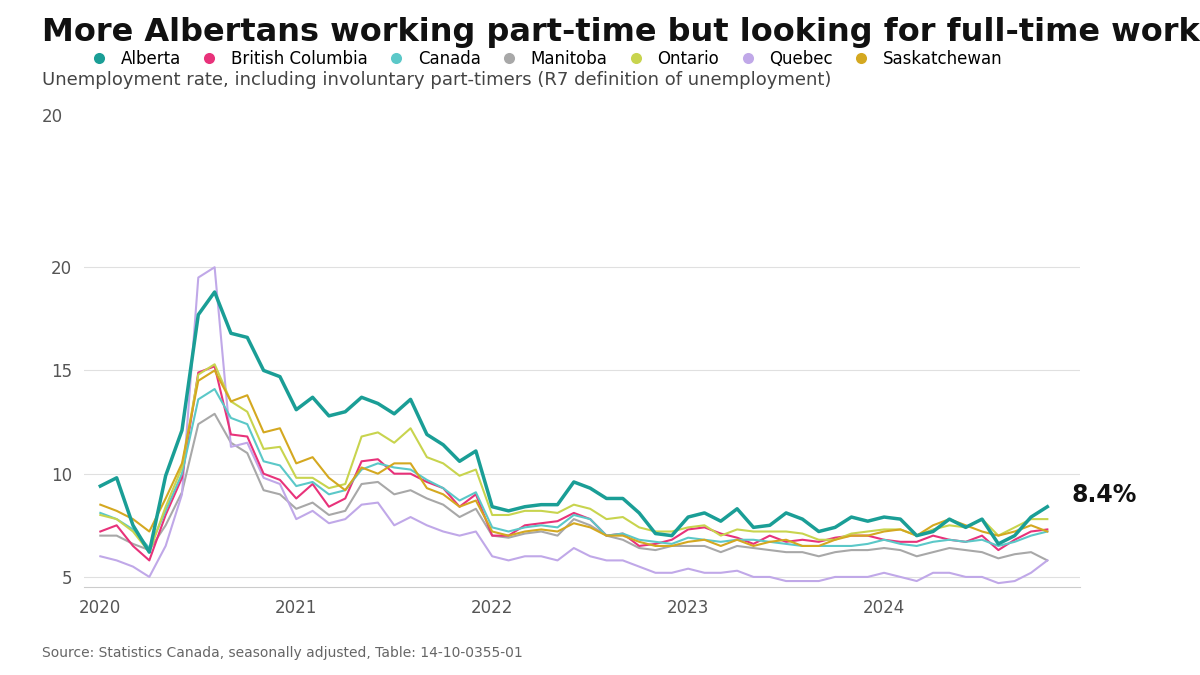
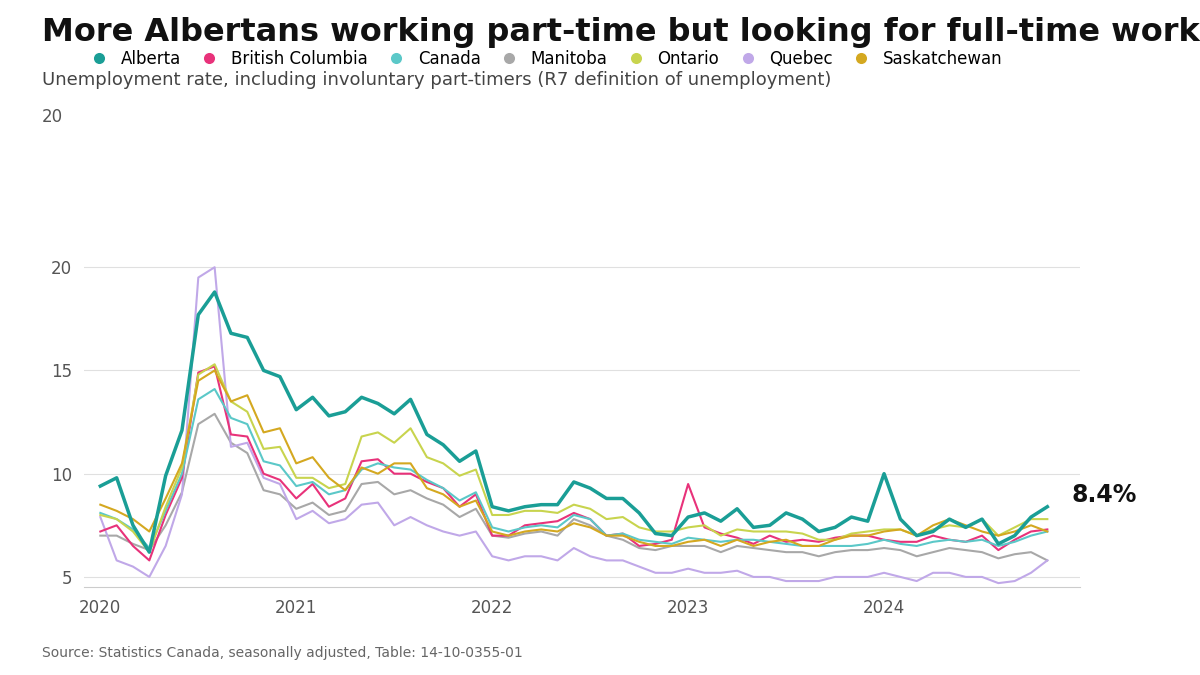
Quebec/2020: 6.0 -> 7.9
British Columbia/2023: 7.3 -> 9.5
Alberta/2024: 7.9 -> 10.0
